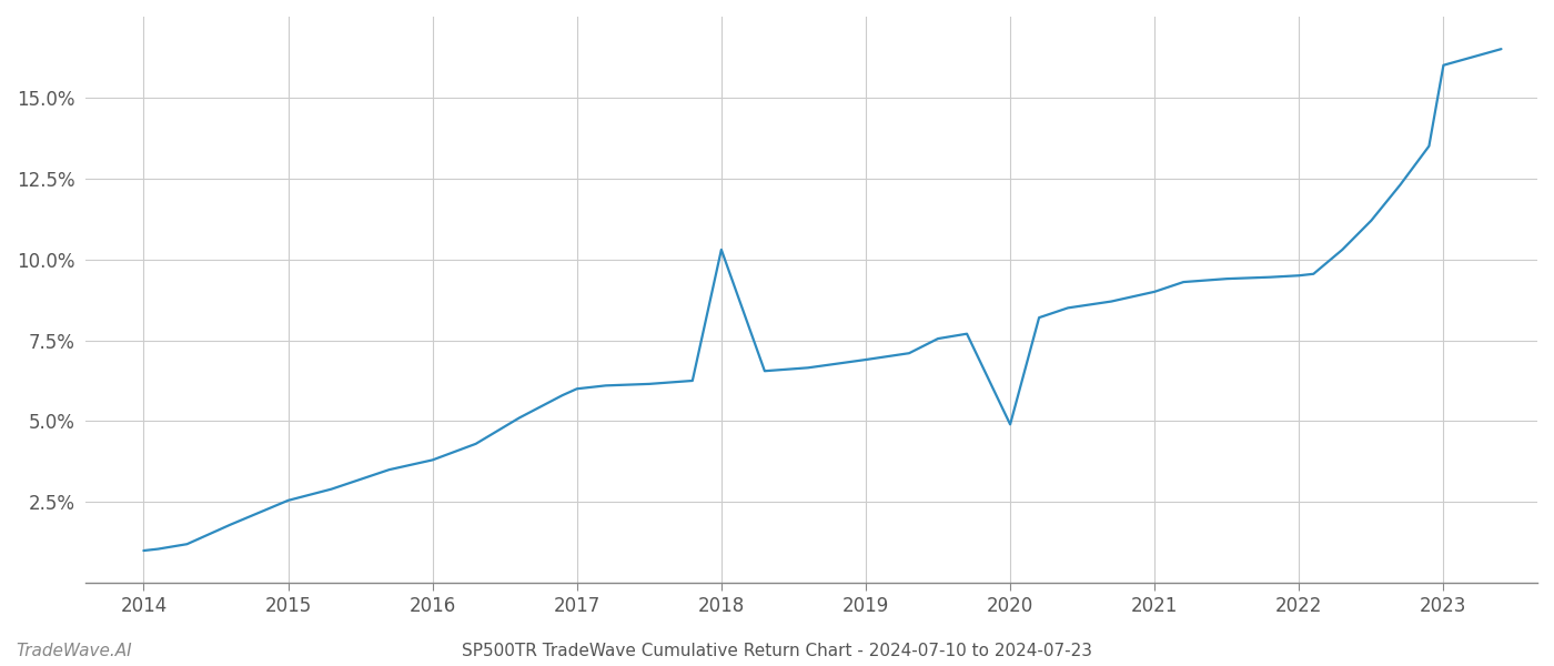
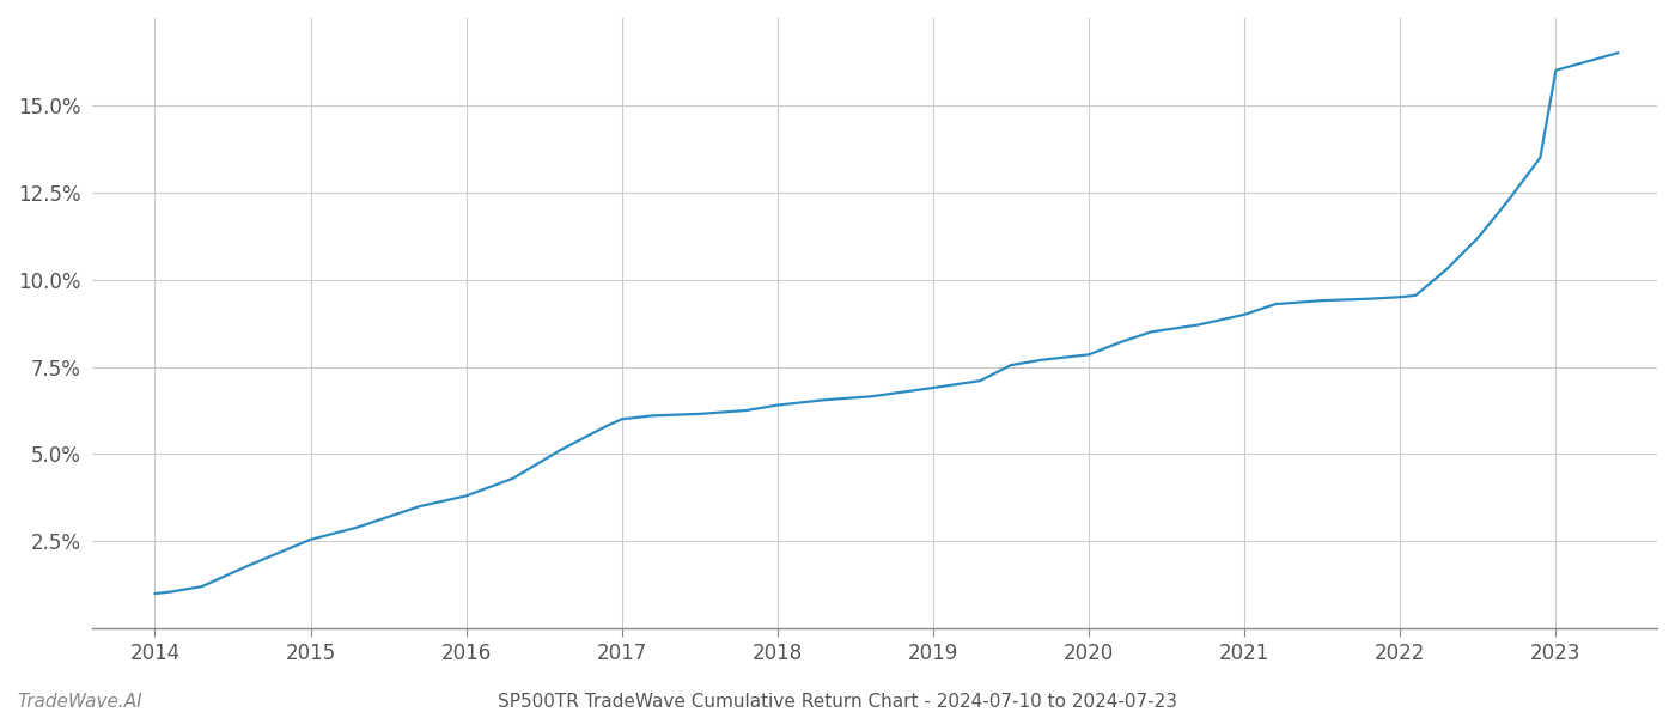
2018: 10.30% -> 6.40%
2020: 4.90% -> 7.85%
